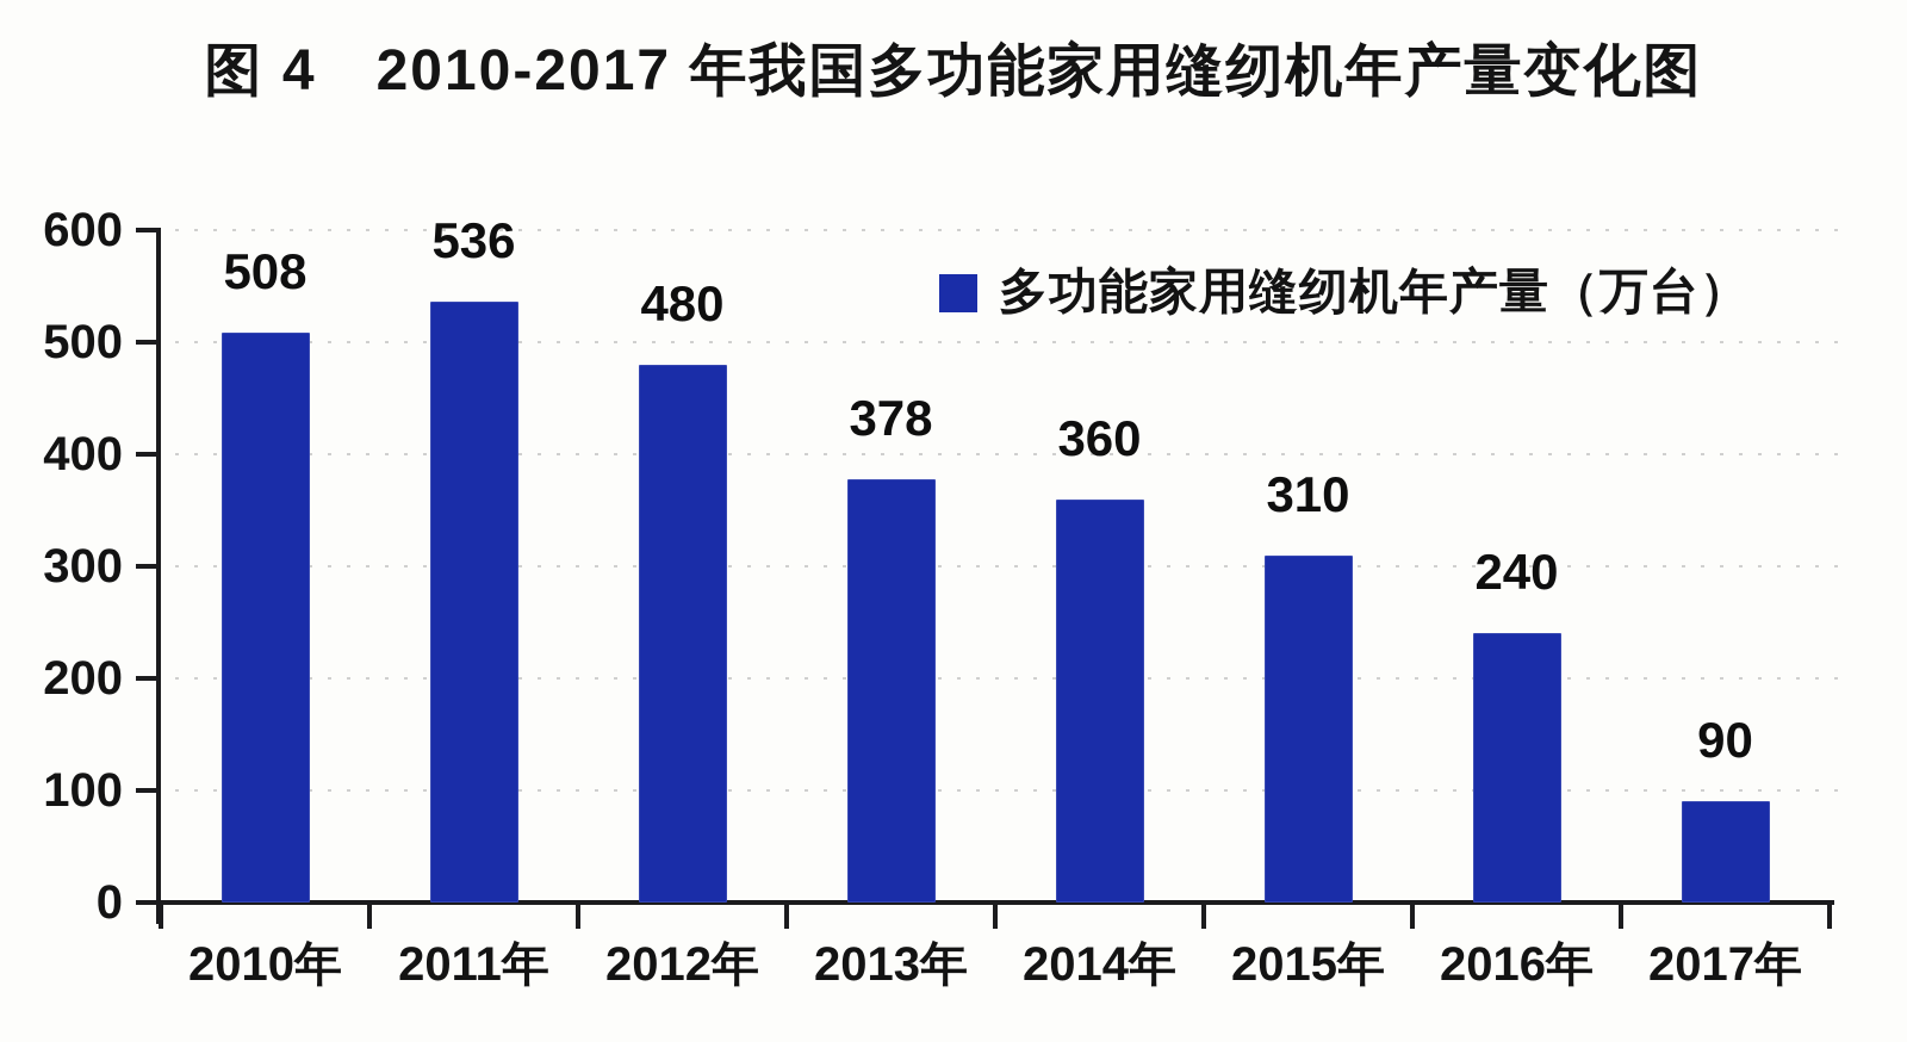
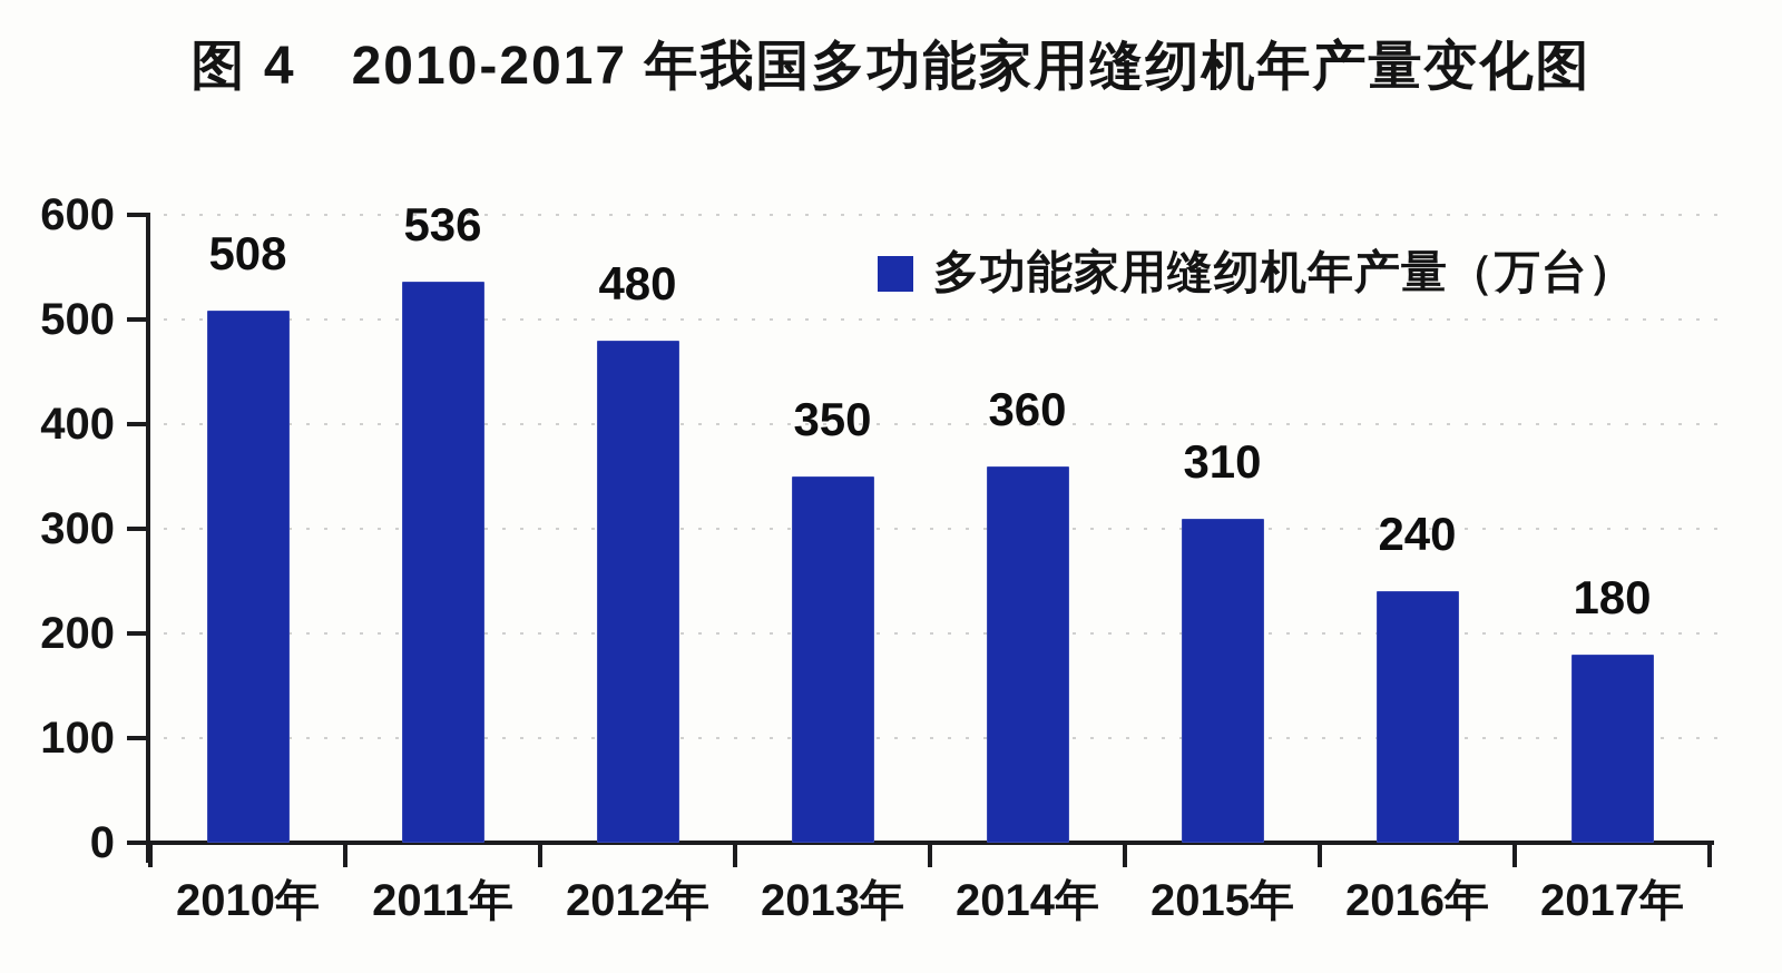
2013年: 378 -> 350
2017年: 90 -> 180
